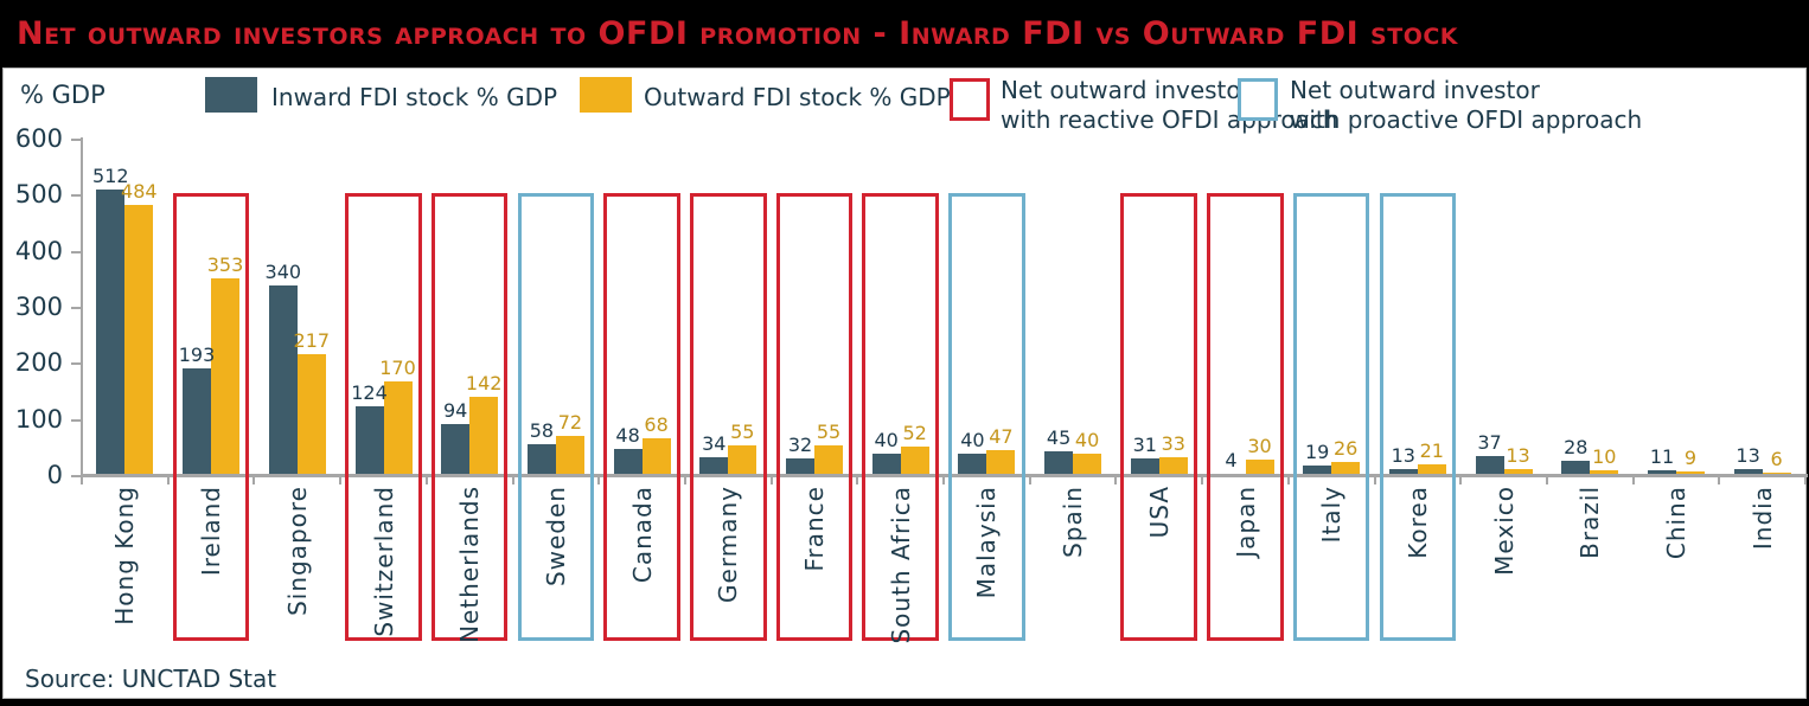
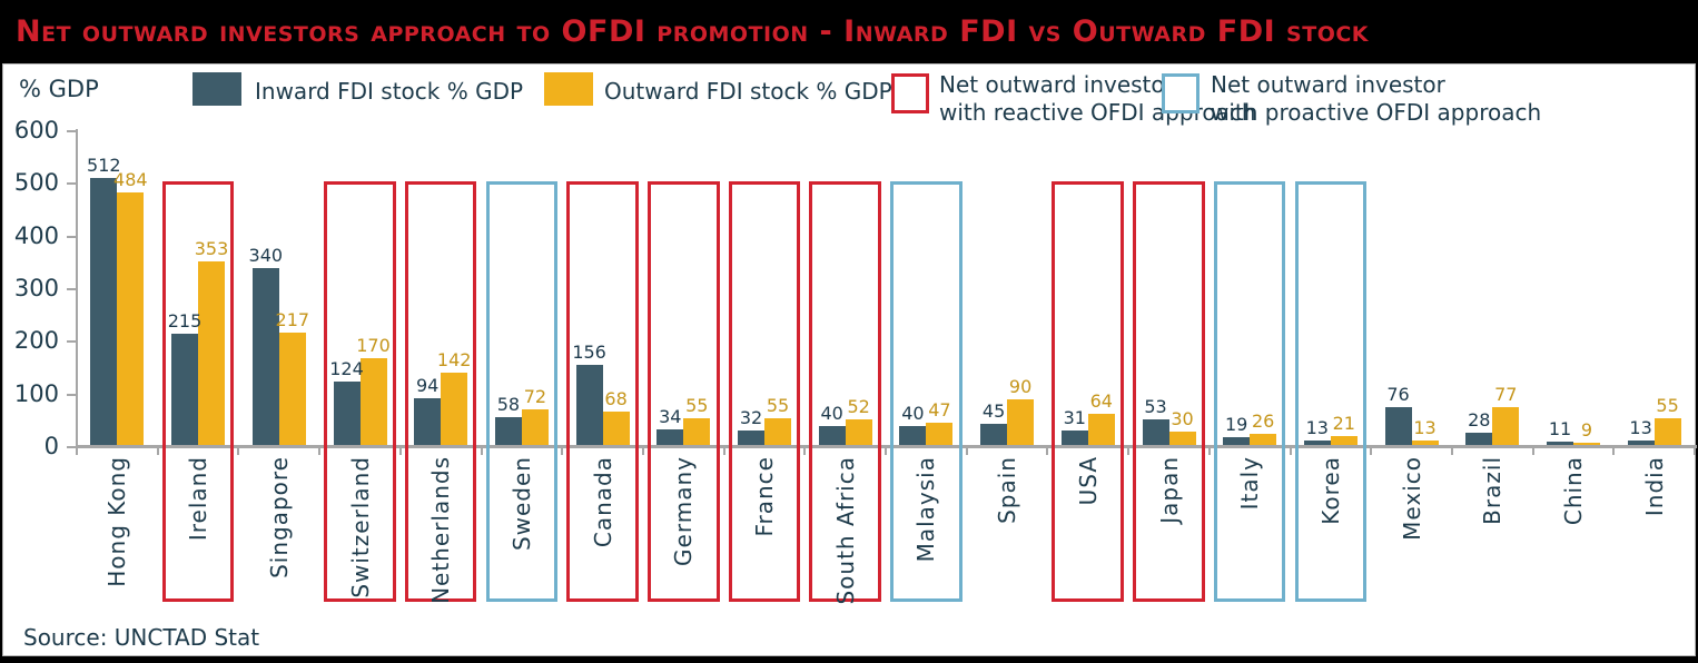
Inward FDI stock % GDP/Ireland: 193 -> 215
Inward FDI stock % GDP/Canada: 48 -> 156
Outward FDI stock % GDP/Spain: 40 -> 90
Outward FDI stock % GDP/USA: 33 -> 64
Inward FDI stock % GDP/Japan: 4 -> 53
Inward FDI stock % GDP/Mexico: 37 -> 76
Outward FDI stock % GDP/Brazil: 10 -> 77
Outward FDI stock % GDP/India: 6 -> 55
